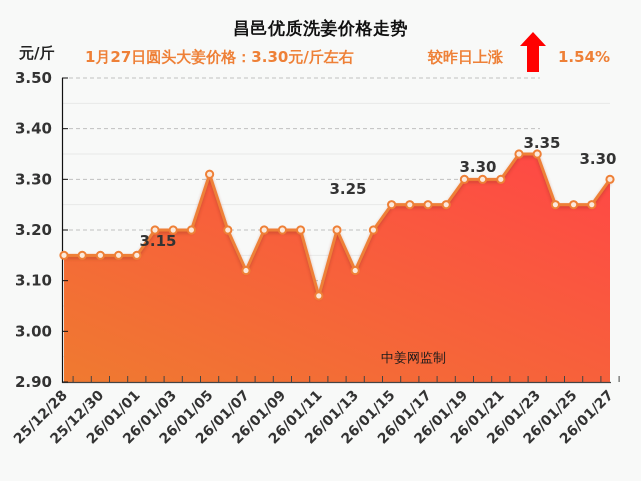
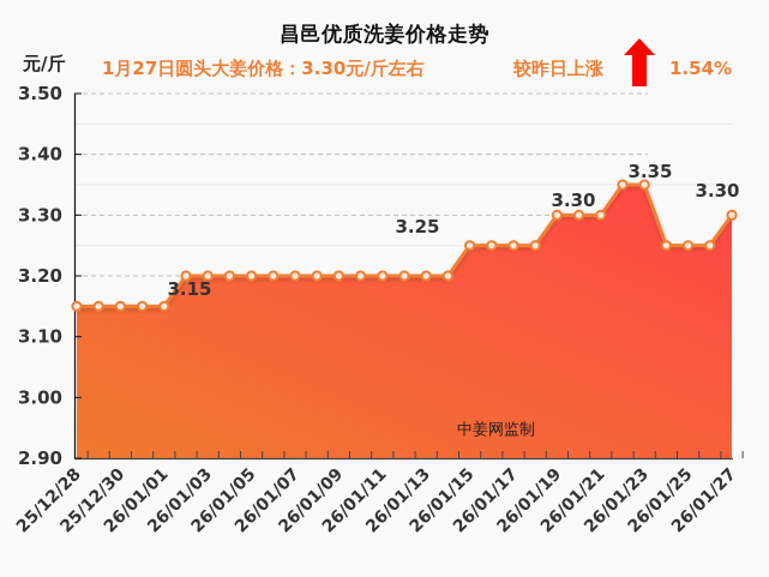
26/01/05: 3.31 -> 3.20
26/01/07: 3.12 -> 3.20
26/01/11: 3.07 -> 3.20
26/01/13: 3.12 -> 3.20
